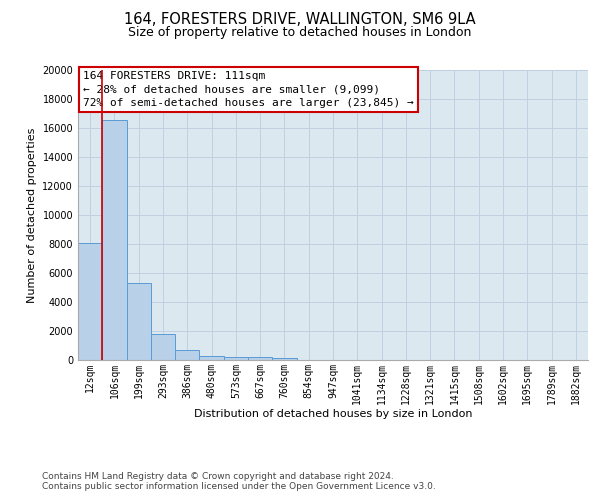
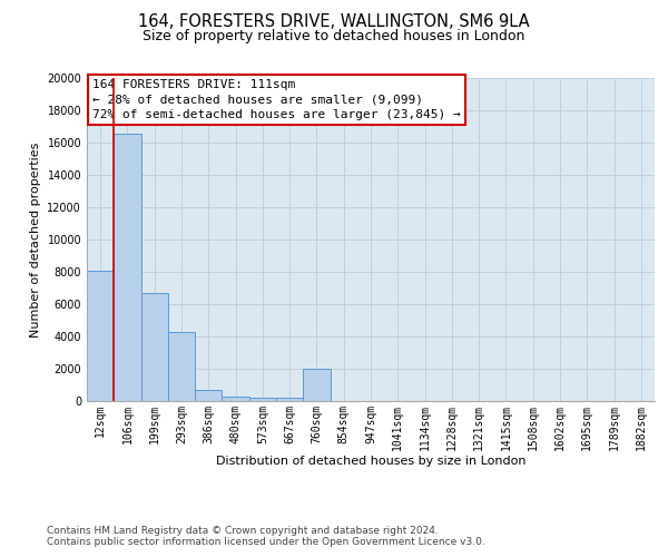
199sqm: 5300 -> 6700
293sqm: 1800 -> 4300
760sqm: 200 -> 2000
